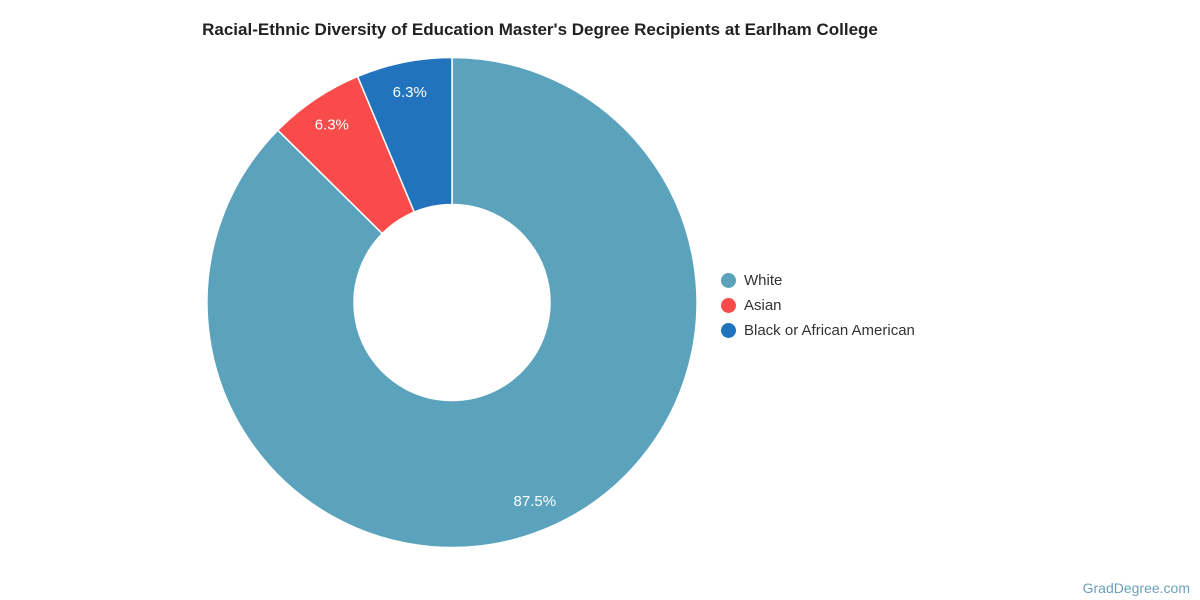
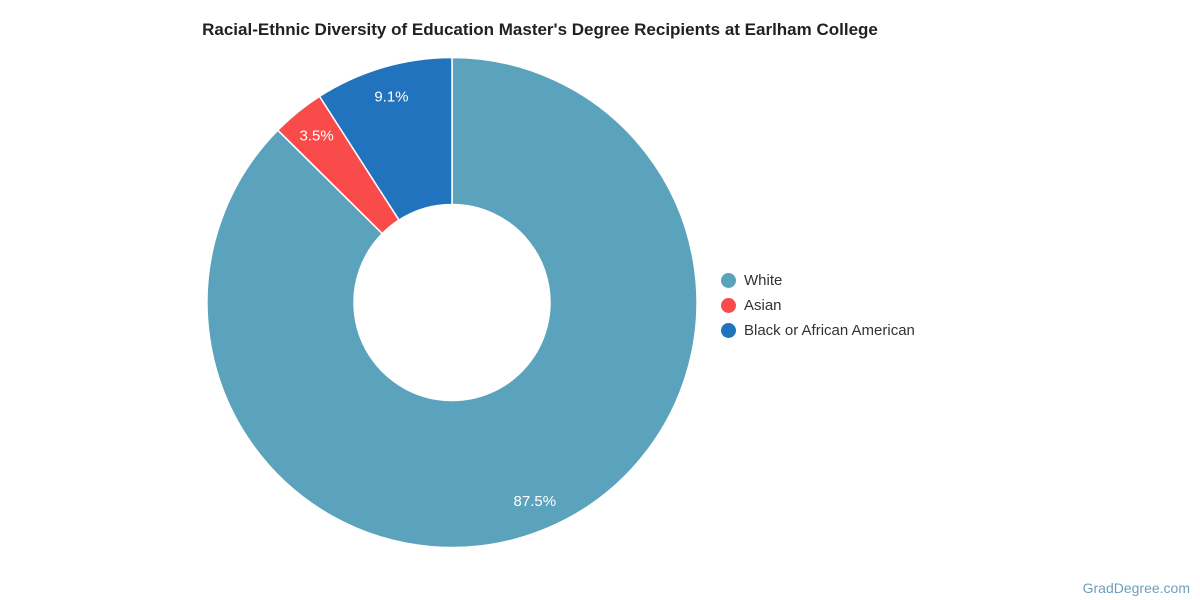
Asian: 6.3% -> 3.5%
Black or African American: 6.3% -> 9.1%
